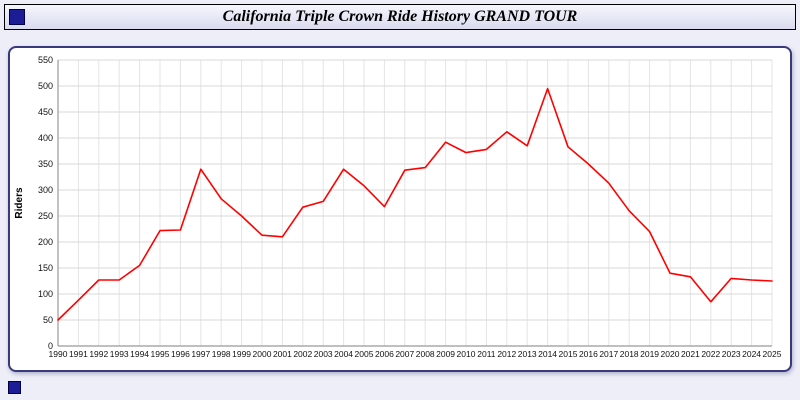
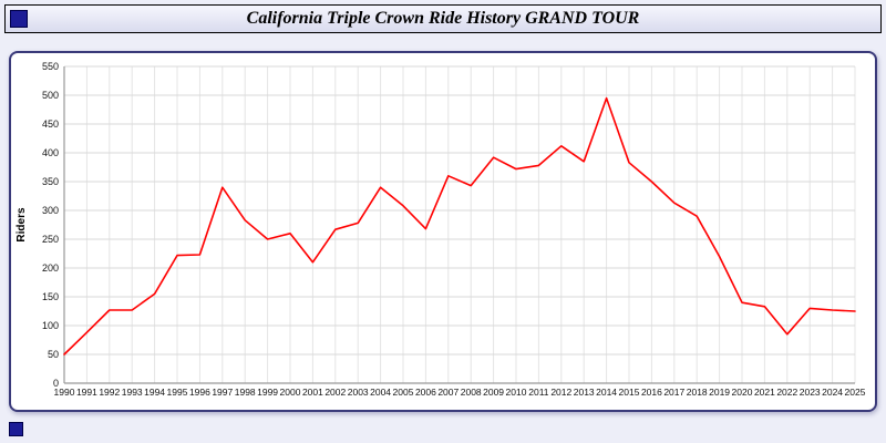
2000: 210 -> 260
2007: 340 -> 360
2018: 260 -> 290
